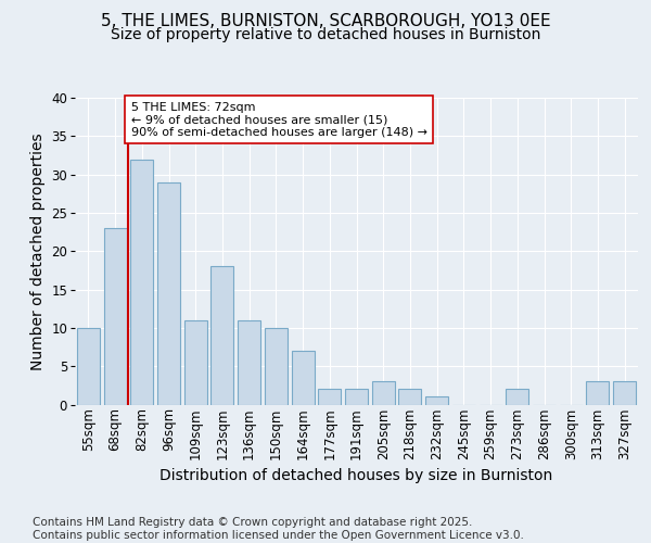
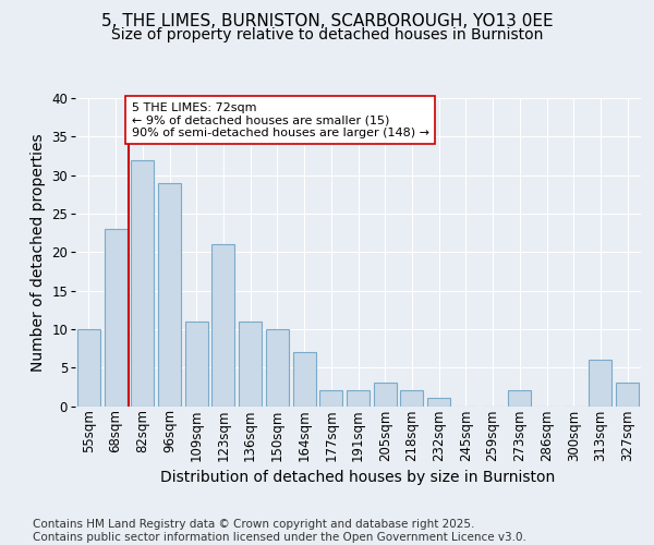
123sqm: 18 -> 21
313sqm: 3 -> 6
